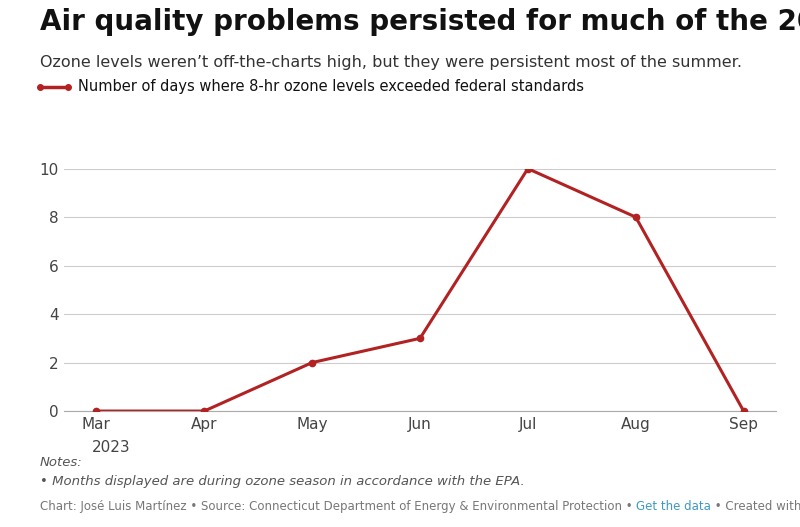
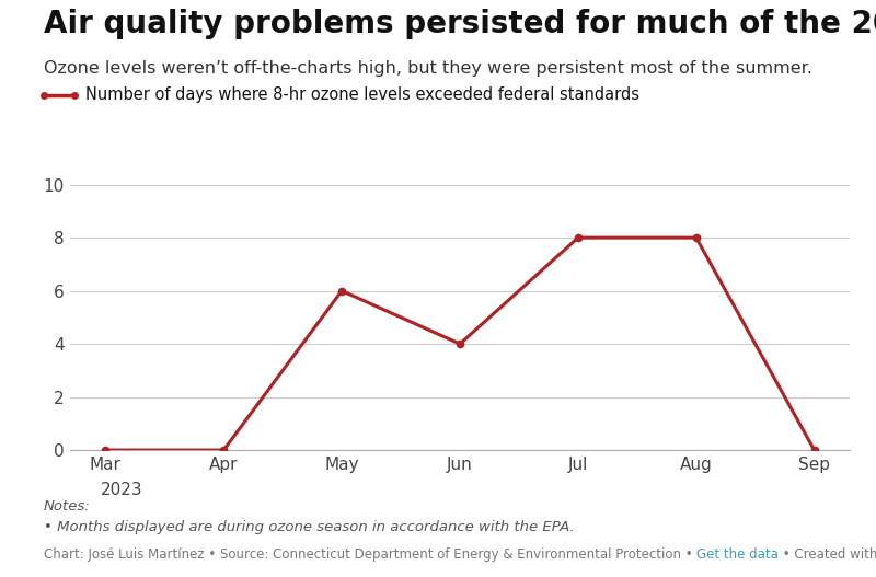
May: 2 -> 6
Jun: 3 -> 4
Jul: 10 -> 8
